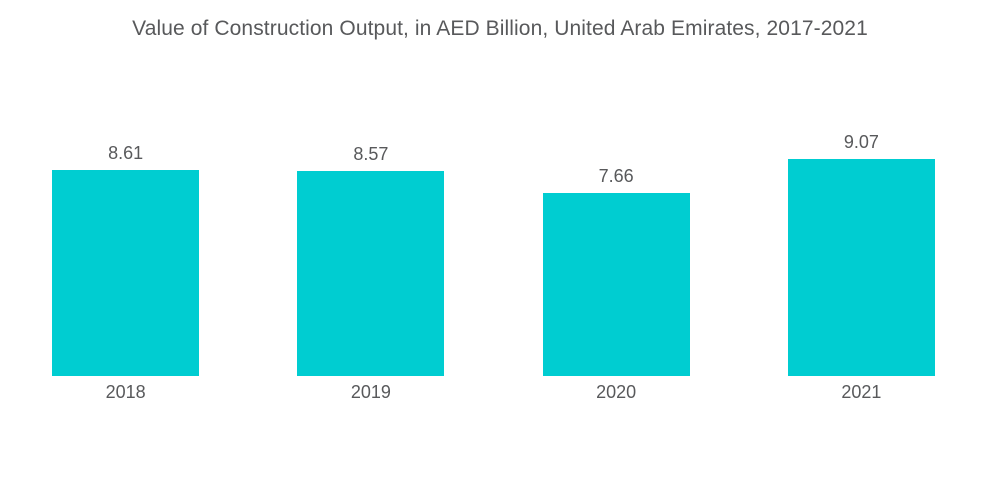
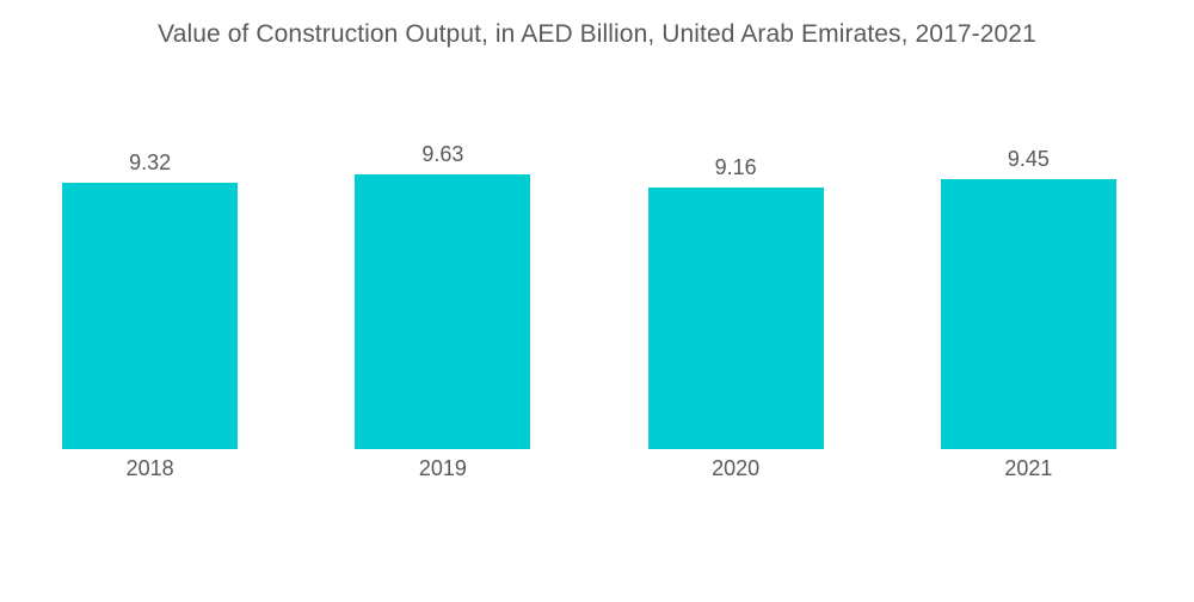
2018: 8.61 -> 9.32
2019: 8.57 -> 9.63
2020: 7.66 -> 9.16
2021: 9.07 -> 9.45
